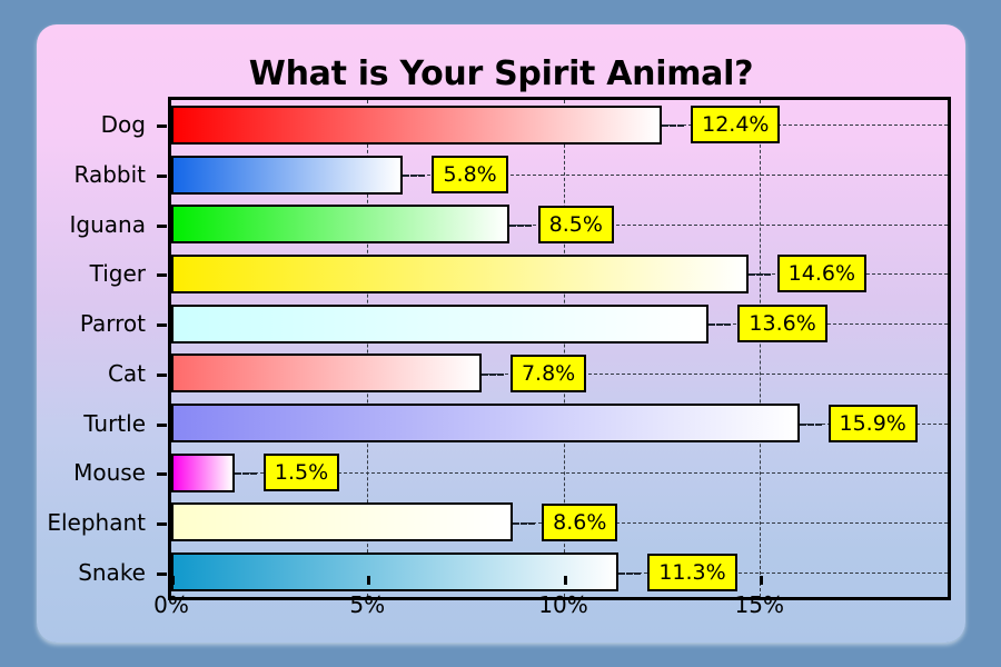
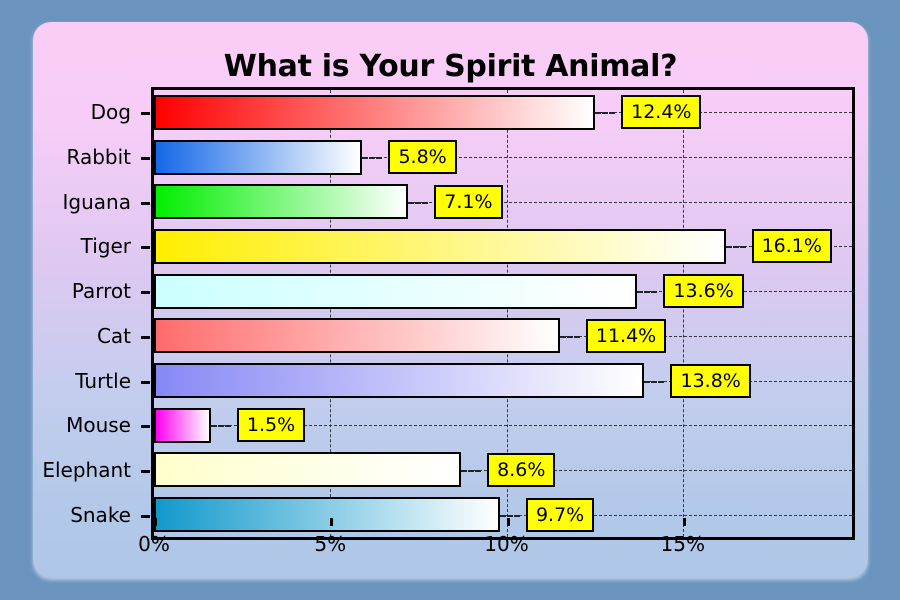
Iguana: 8.5% -> 7.1%
Tiger: 14.6% -> 16.1%
Cat: 7.8% -> 11.4%
Turtle: 15.9% -> 13.8%
Snake: 11.3% -> 9.7%
